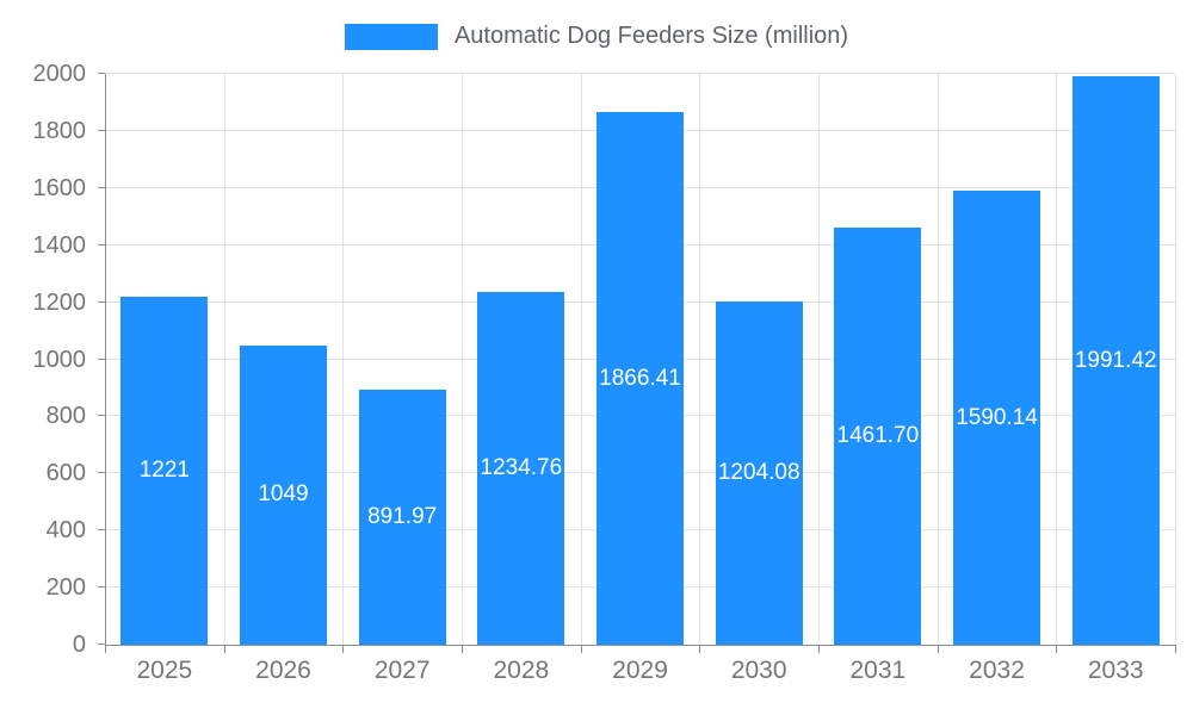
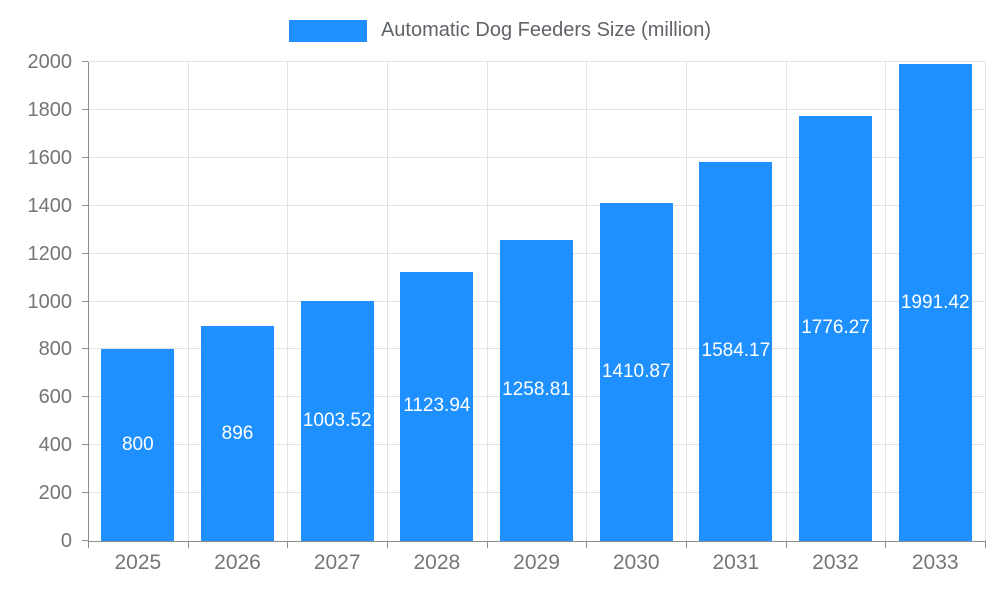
2025: 1221 -> 800
2026: 1049 -> 896
2027: 891.97 -> 1003.52
2028: 1234.76 -> 1123.94
2029: 1866.41 -> 1258.81
2030: 1204.08 -> 1410.87
2031: 1461.70 -> 1584.17
2032: 1590.14 -> 1776.27
